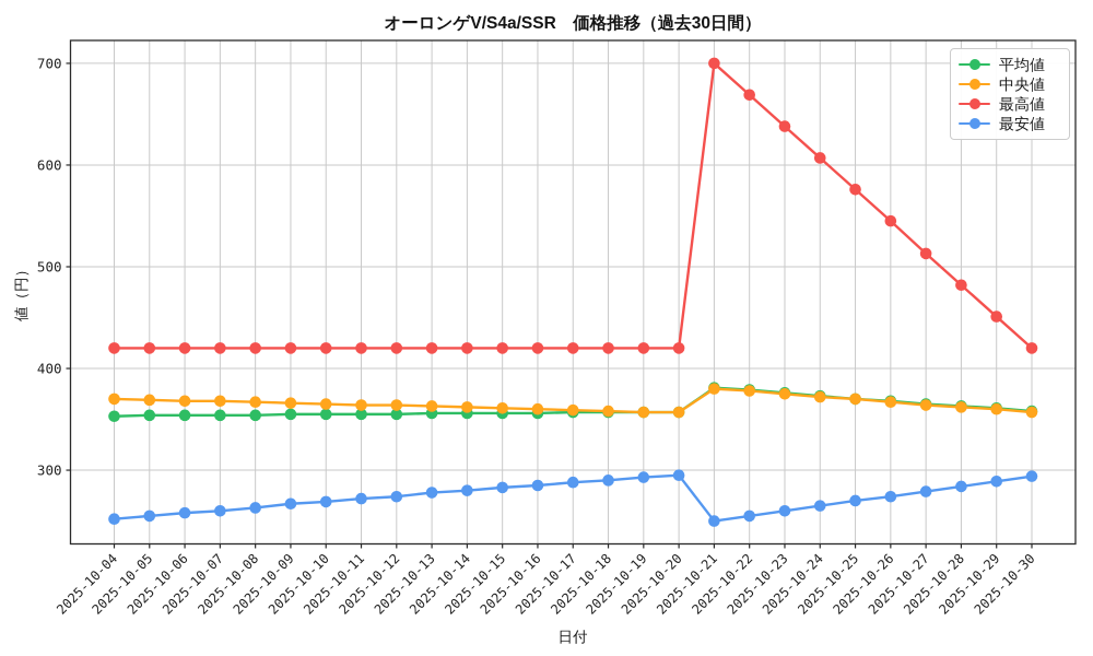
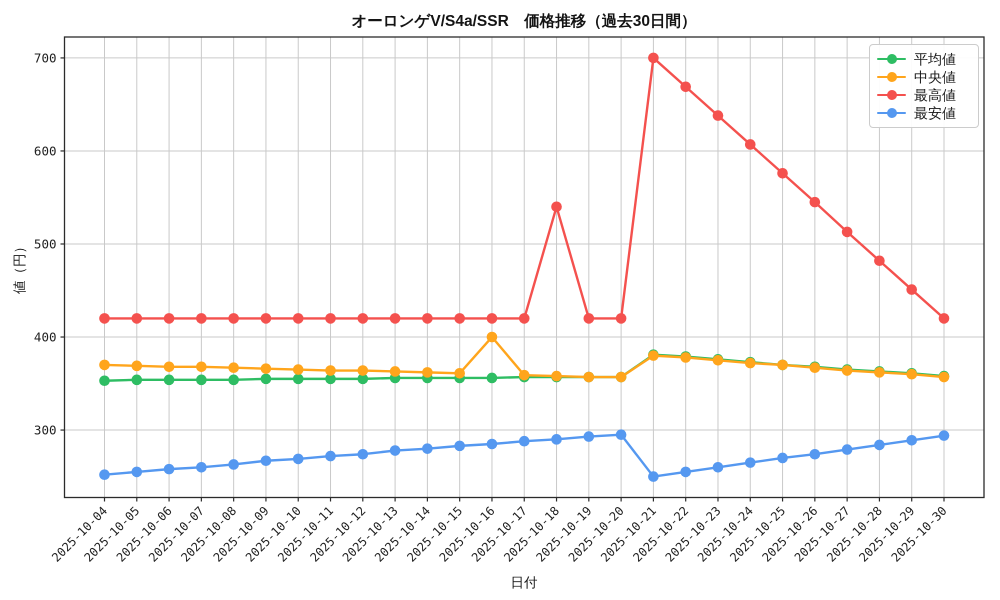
中央値/2025-10-16: 360 -> 400
最高値/2025-10-18: 420 -> 540
